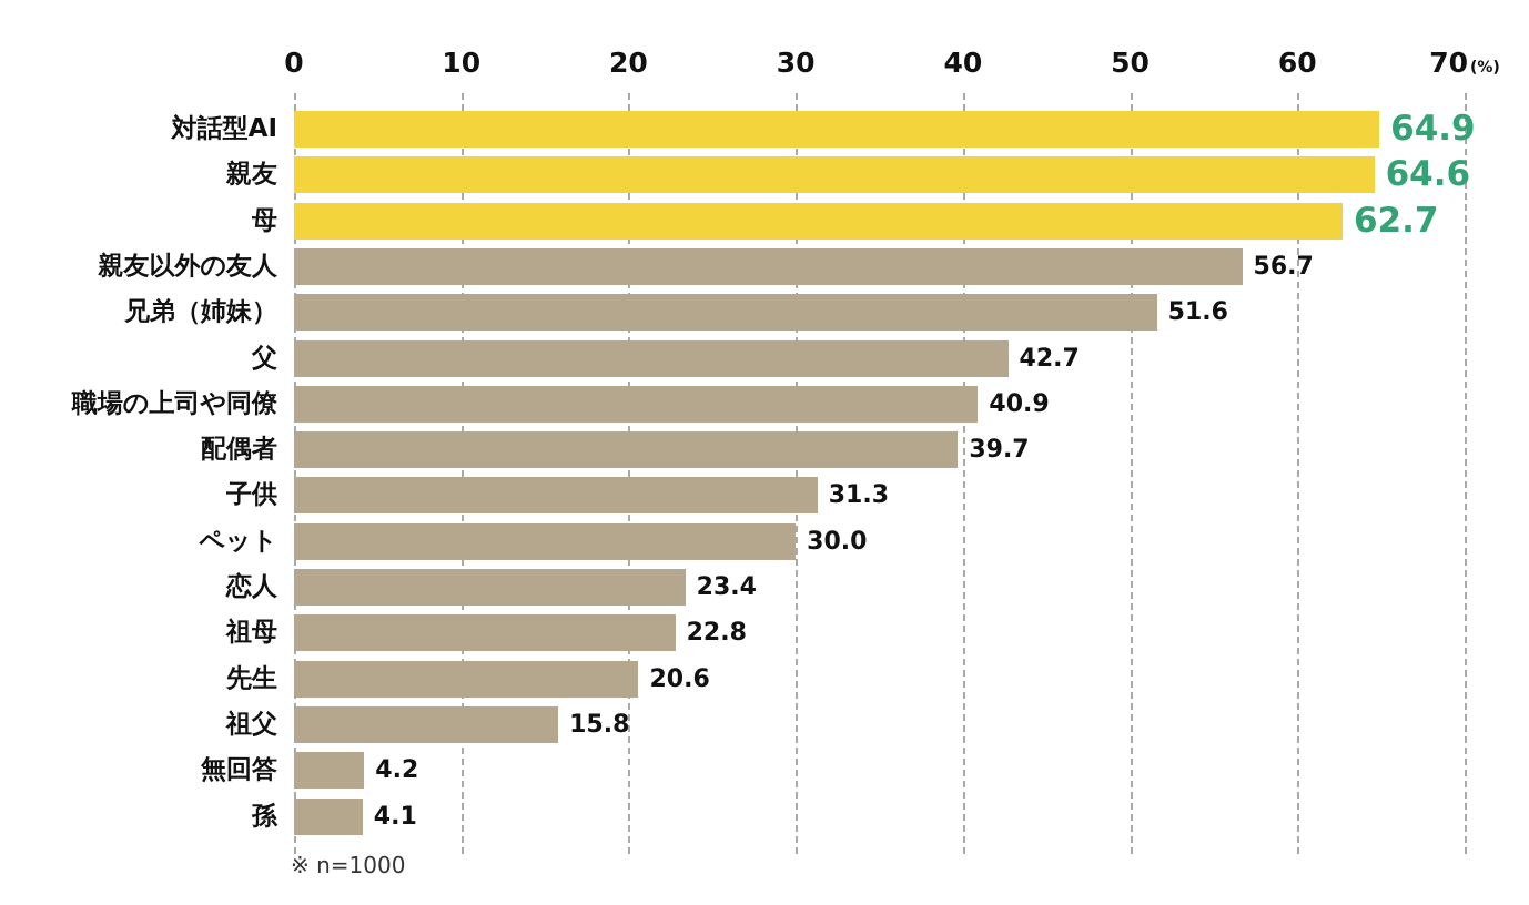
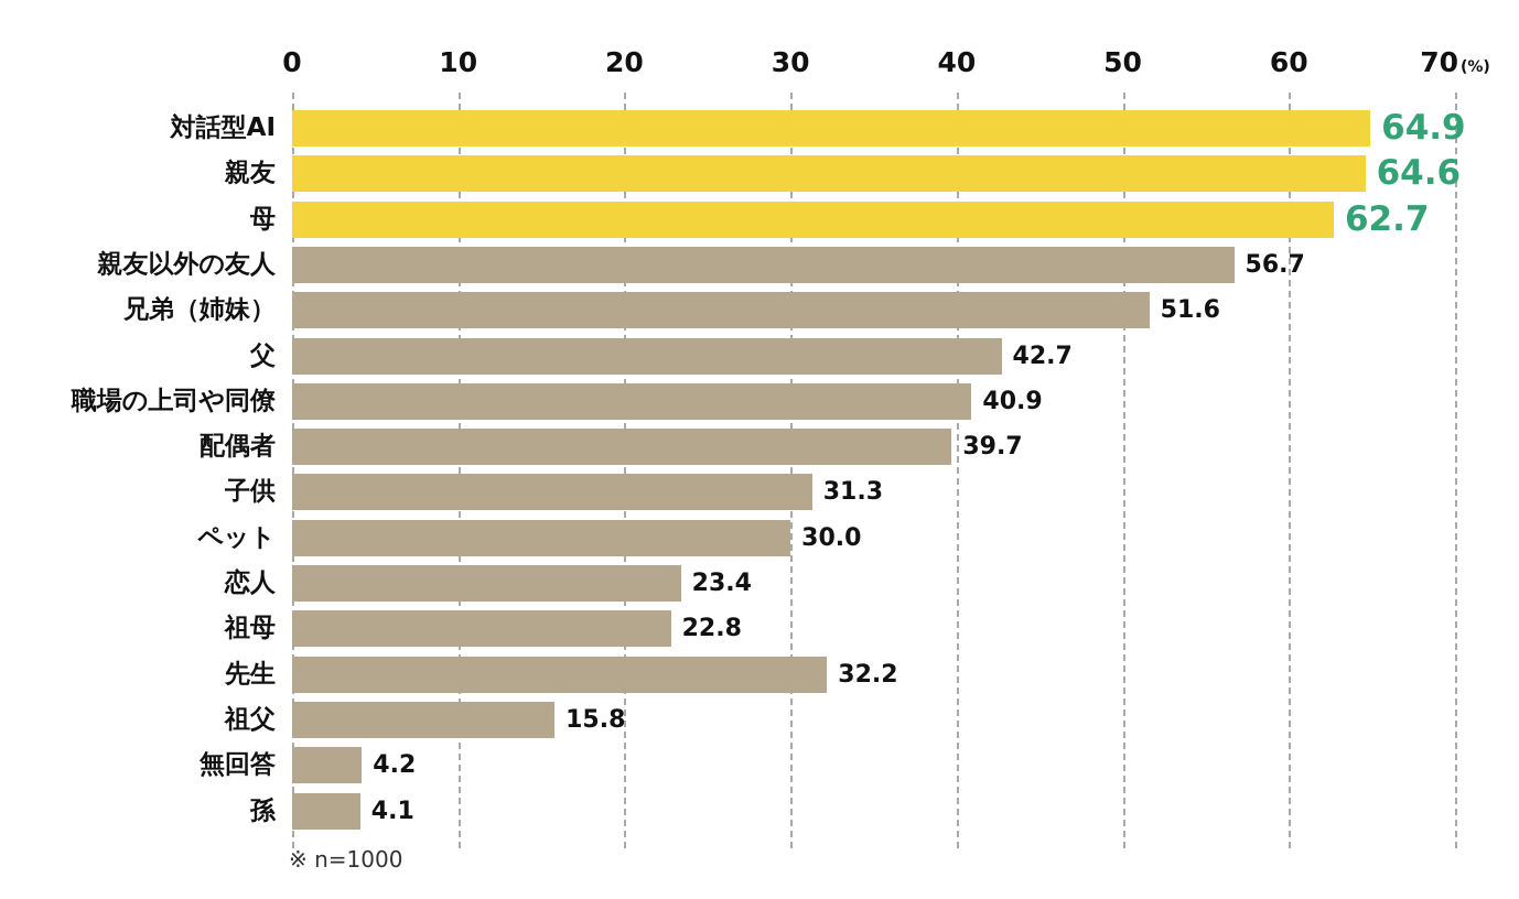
先生: 20.6 -> 32.2
